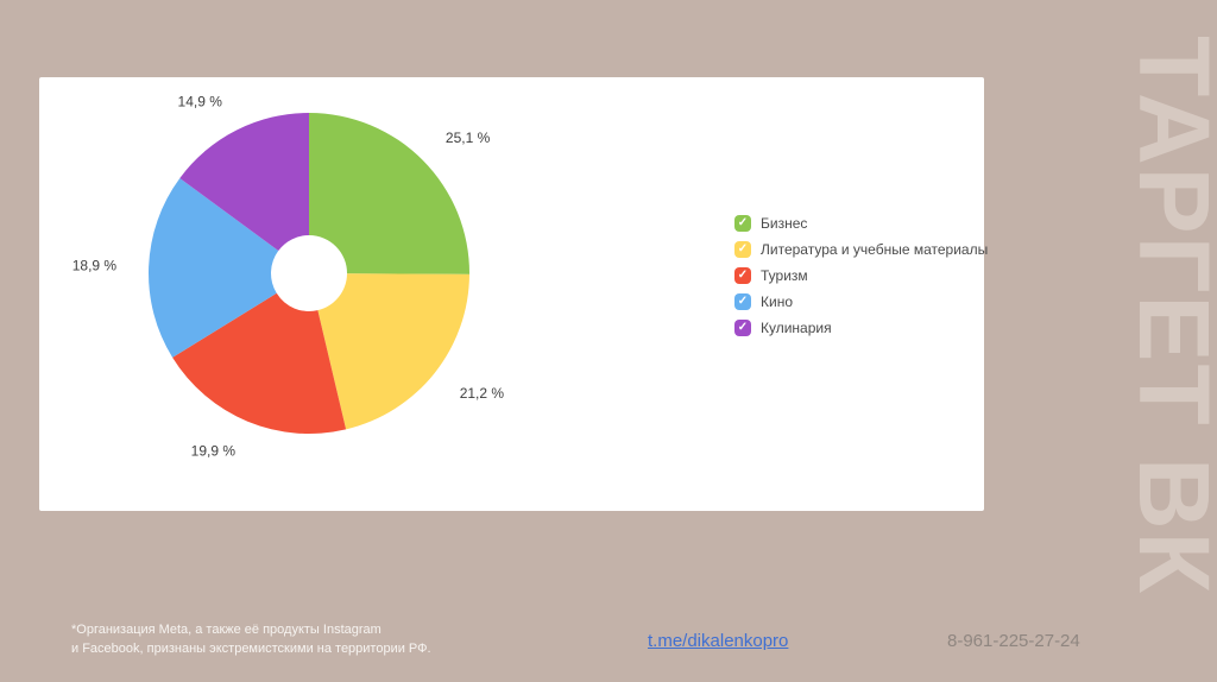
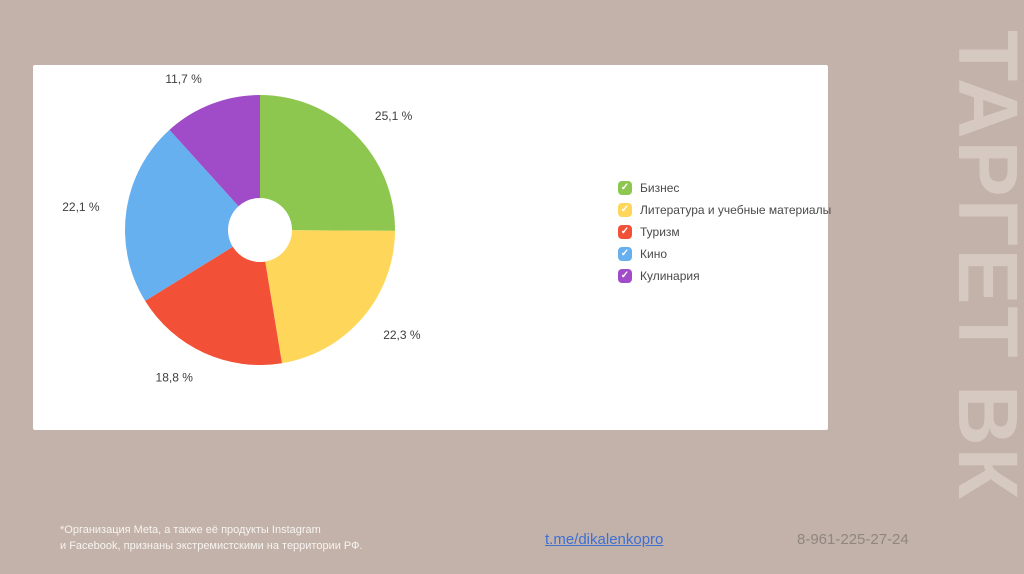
Литература и учебные материалы: 21,2 -> 22,3
Туризм: 19,9 -> 18,8
Кино: 18,9 -> 22,1
Кулинария: 14,9 -> 11,7
